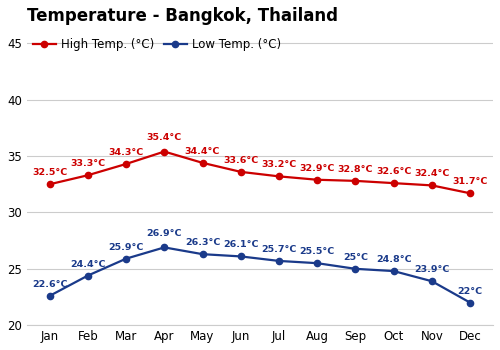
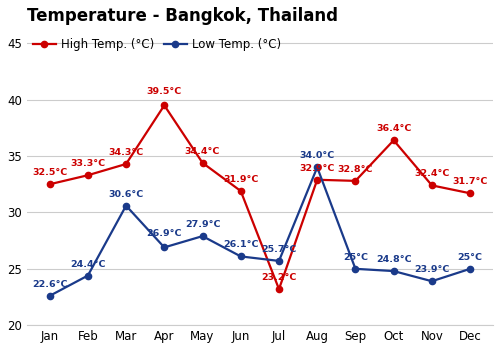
Low Temp. (°C)/Mar: 25.9°C -> 30.6°C
High Temp. (°C)/Apr: 35.4°C -> 39.5°C
Low Temp. (°C)/May: 26.3°C -> 27.9°C
High Temp. (°C)/Jun: 33.6°C -> 31.9°C
High Temp. (°C)/Jul: 33.2°C -> 23.2°C
Low Temp. (°C)/Aug: 25.5°C -> 34.0°C
High Temp. (°C)/Oct: 32.6°C -> 36.4°C
Low Temp. (°C)/Dec: 22°C -> 25°C
